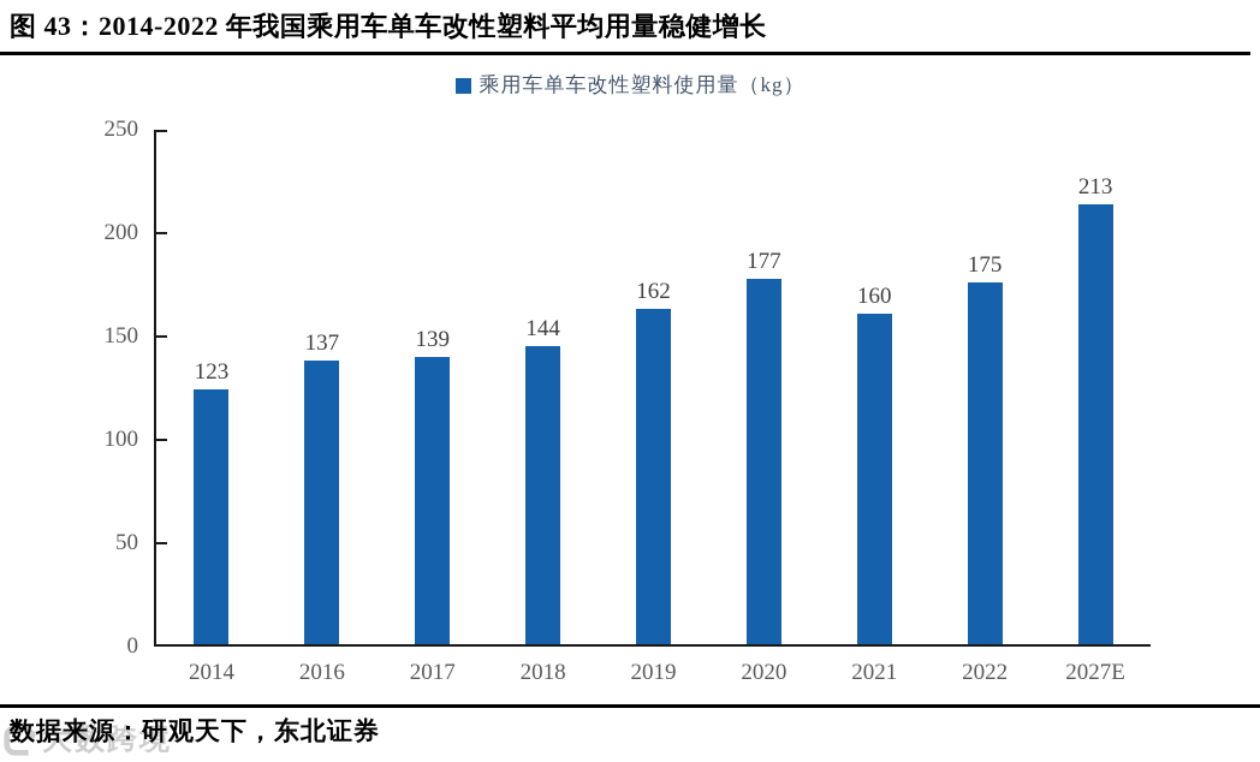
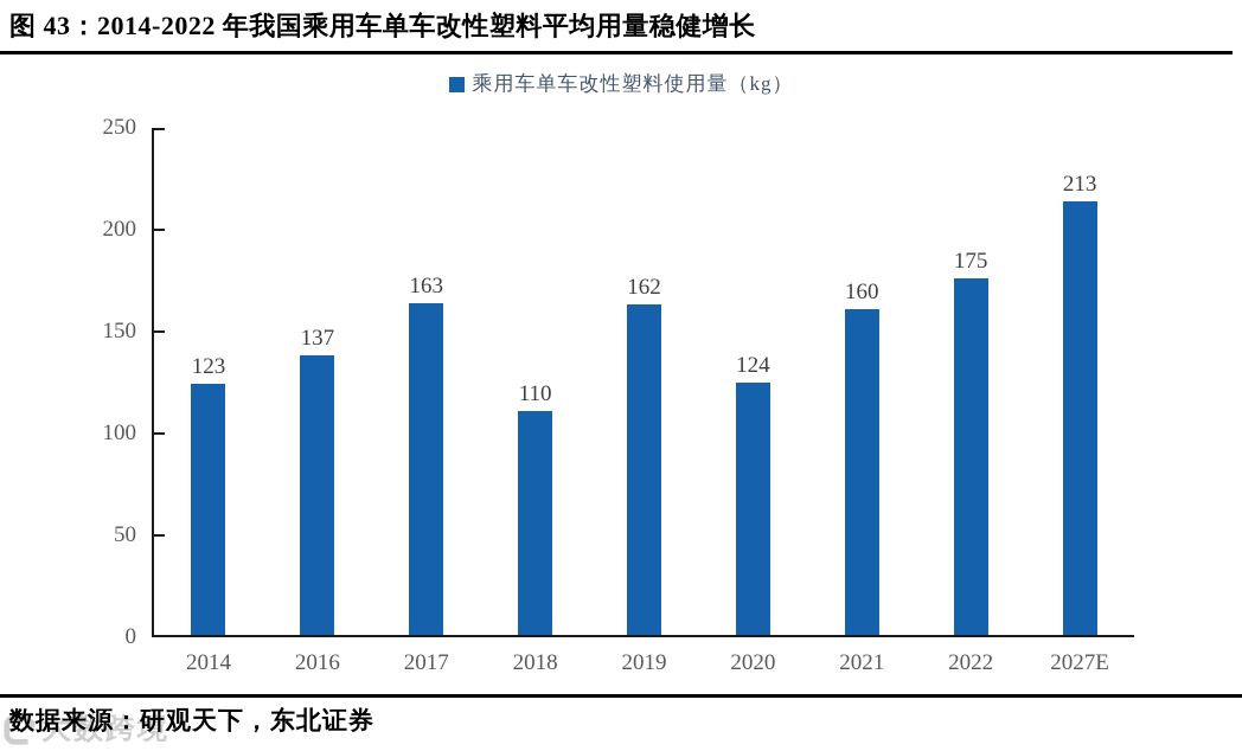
2017: 139 -> 163
2018: 144 -> 110
2020: 177 -> 124
